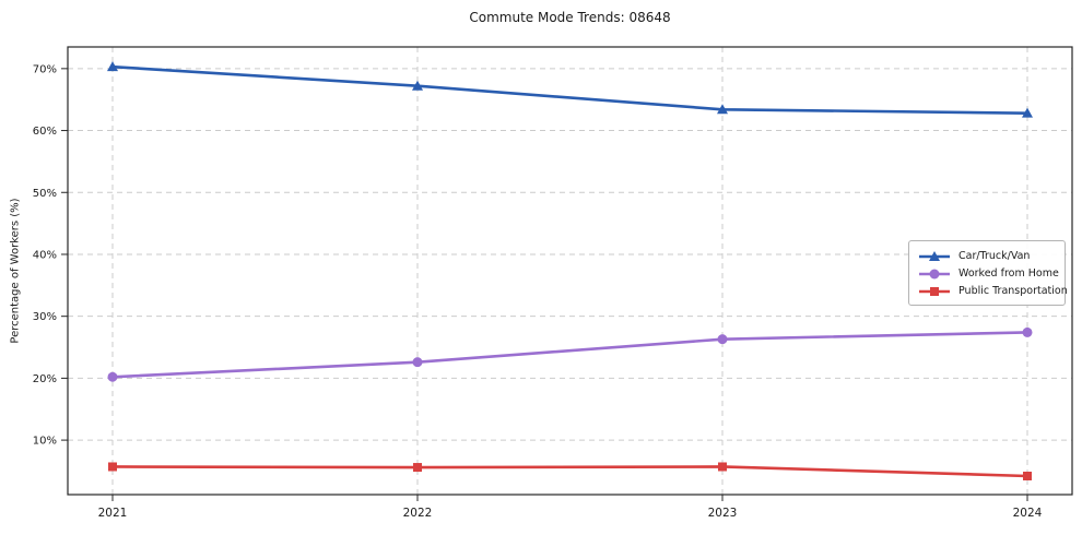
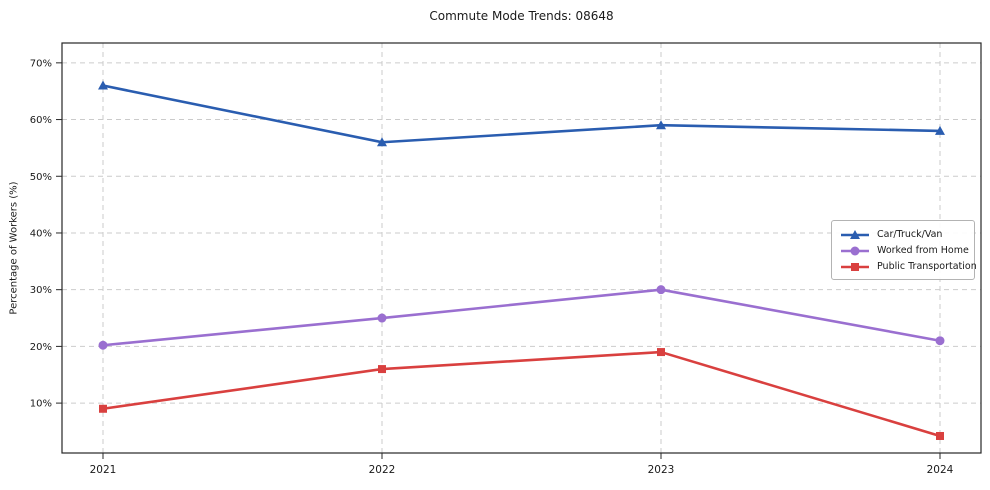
Car/Truck/Van/2021: 70% -> 66%
Public Transportation/2021: 6% -> 9%
Car/Truck/Van/2022: 67% -> 56%
Worked from Home/2022: 23% -> 25%
Public Transportation/2022: 6% -> 16%
Car/Truck/Van/2023: 63% -> 59%
Worked from Home/2023: 26% -> 30%
Public Transportation/2023: 6% -> 19%
Car/Truck/Van/2024: 63% -> 58%
Worked from Home/2024: 27% -> 21%
